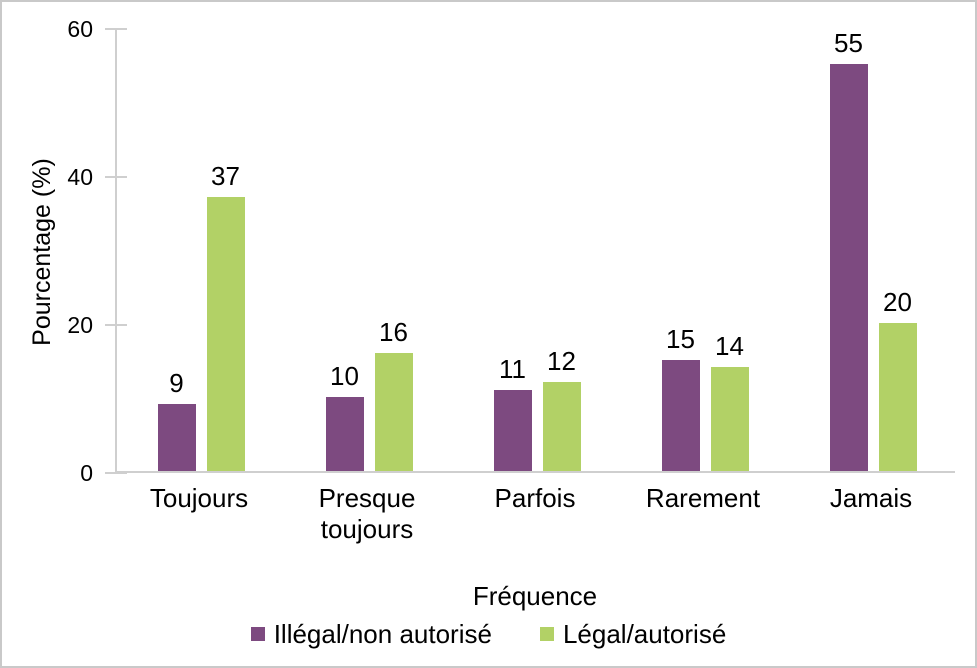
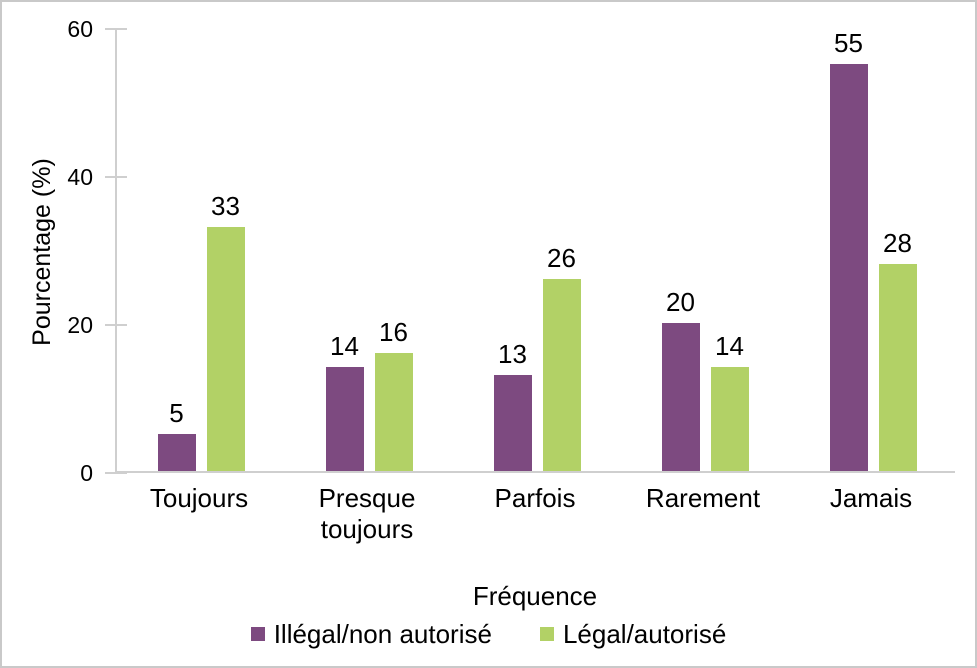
Illégal/non autorisé/Toujours: 9 -> 5
Légal/autorisé/Toujours: 37 -> 33
Illégal/non autorisé/Presque toujours: 10 -> 14
Illégal/non autorisé/Parfois: 11 -> 13
Légal/autorisé/Parfois: 12 -> 26
Illégal/non autorisé/Rarement: 15 -> 20
Légal/autorisé/Jamais: 20 -> 28
